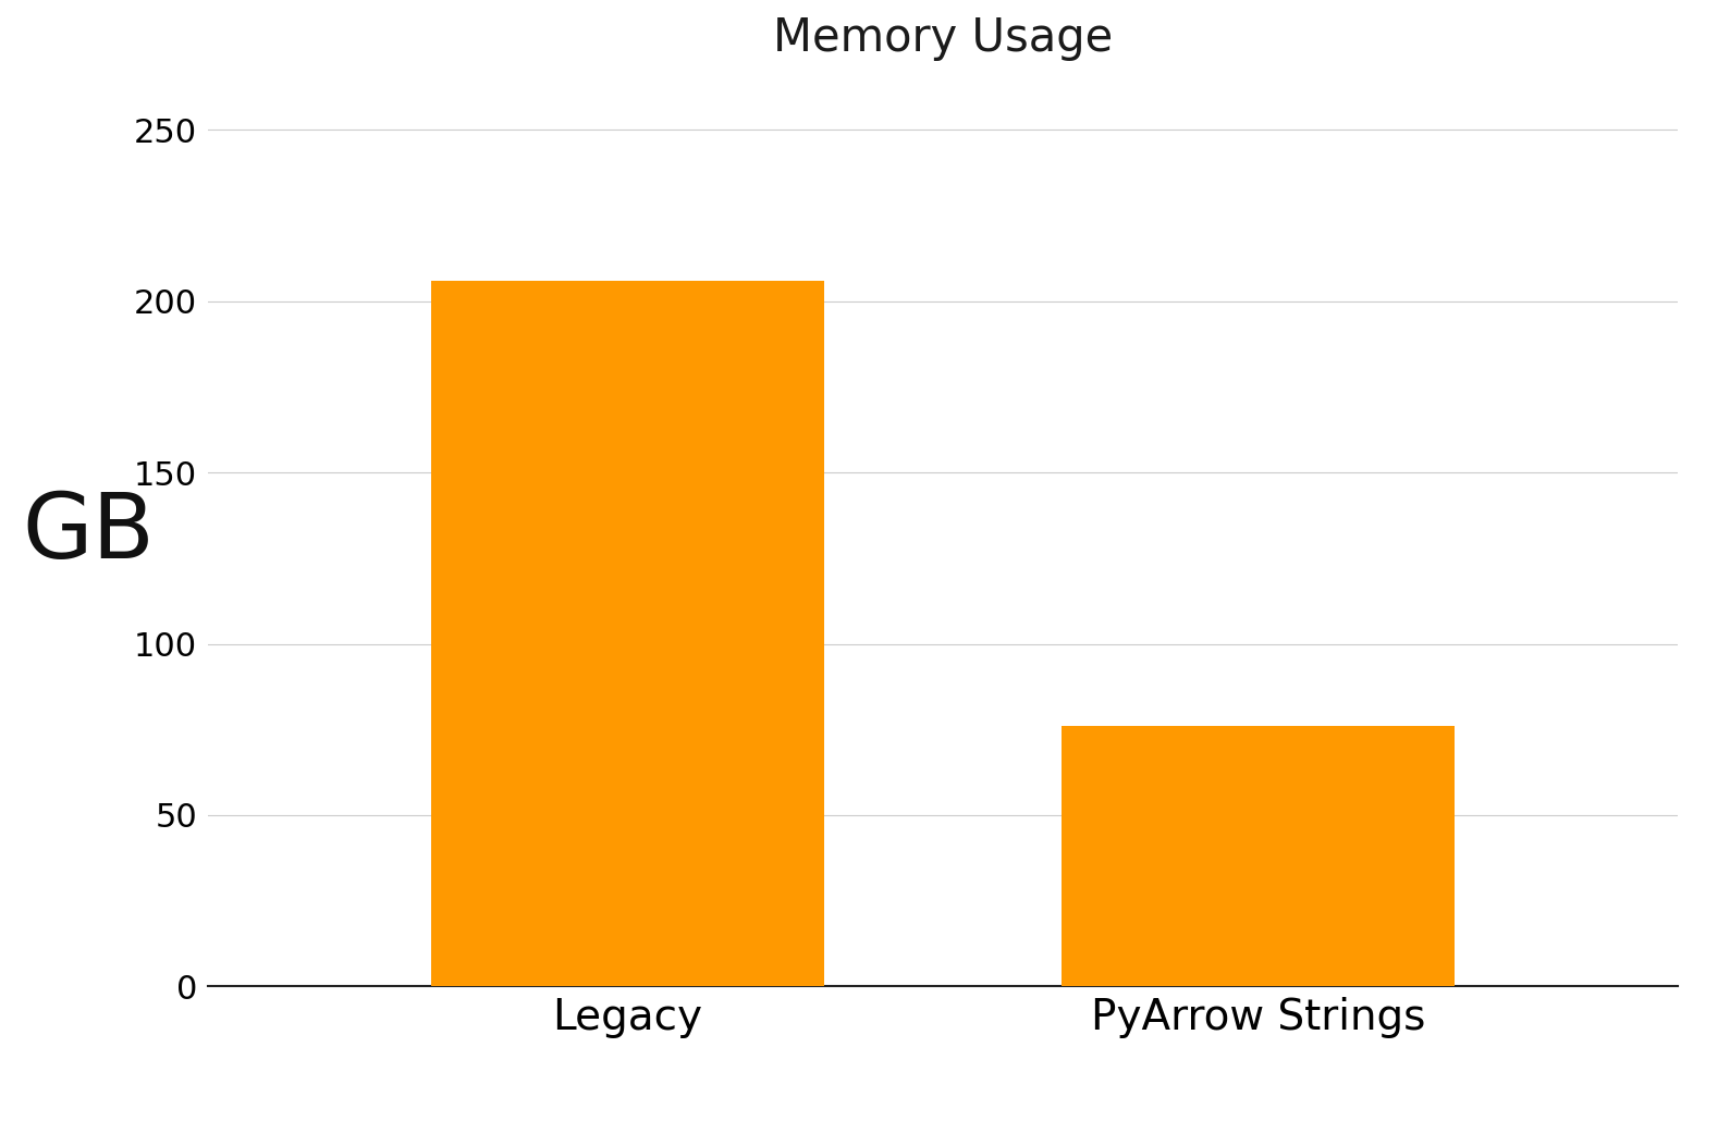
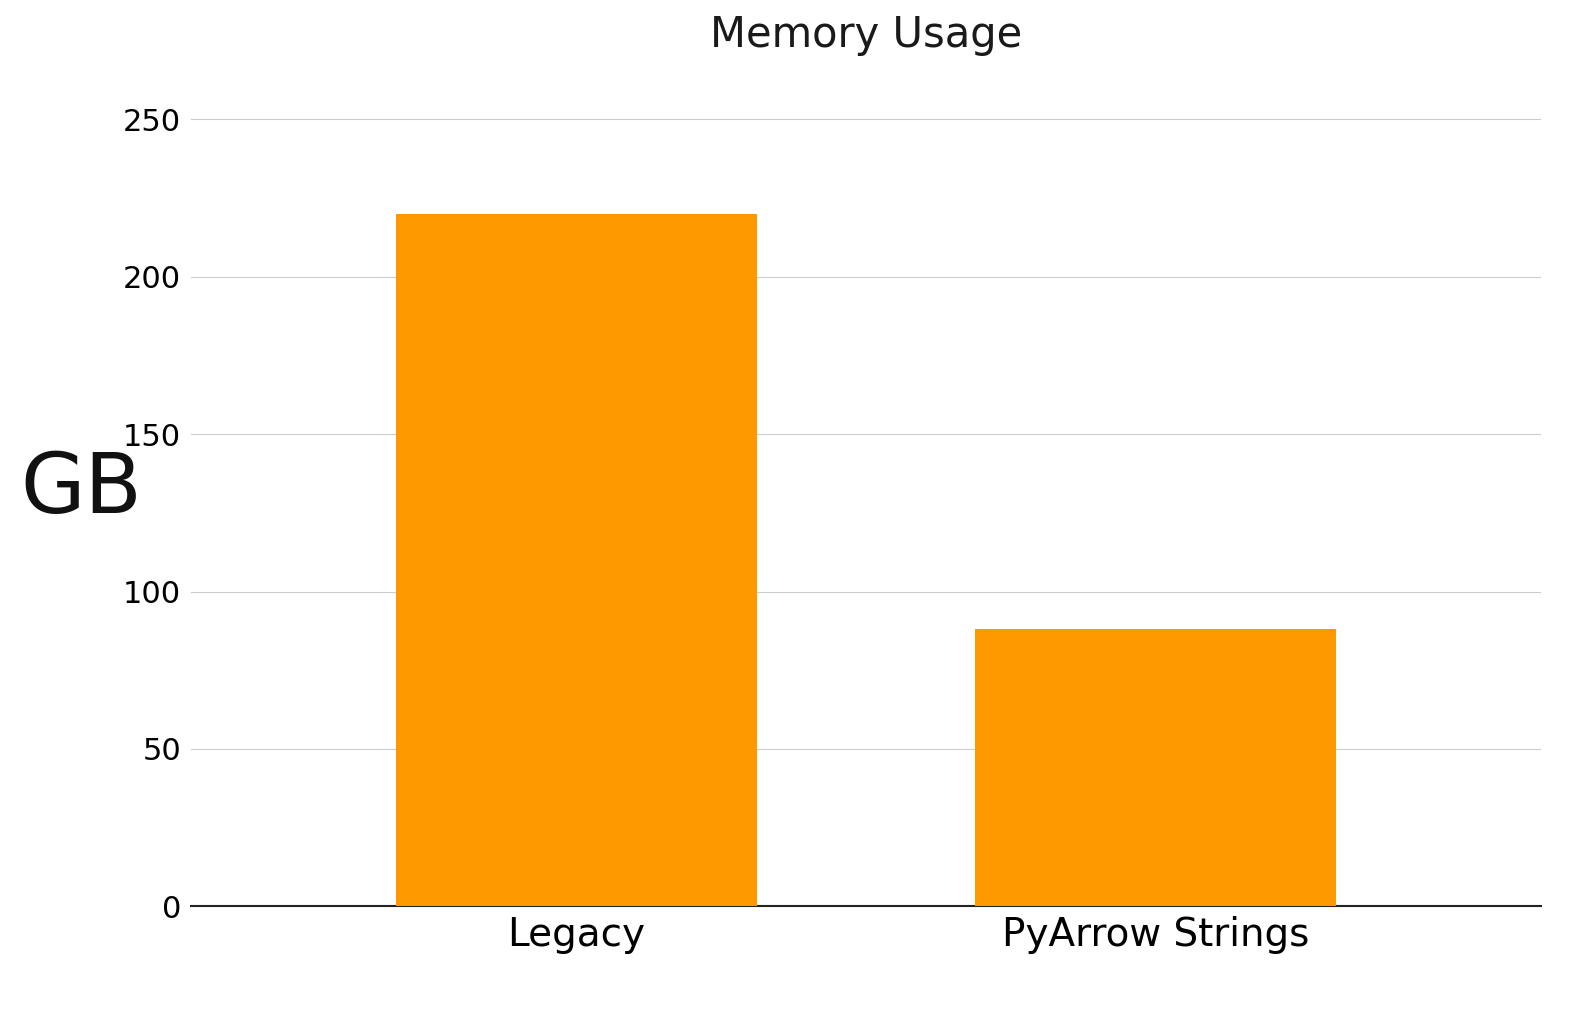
Legacy: 206 -> 220
PyArrow Strings: 76 -> 88
